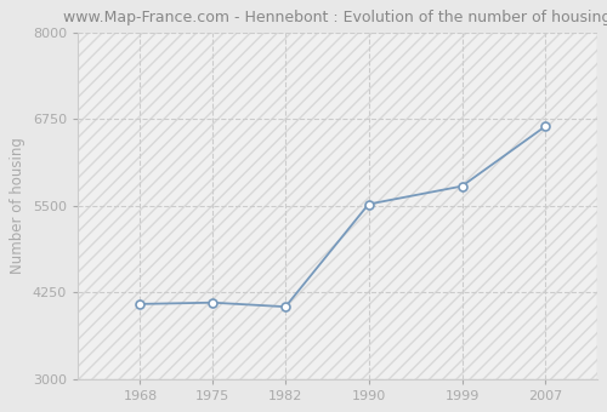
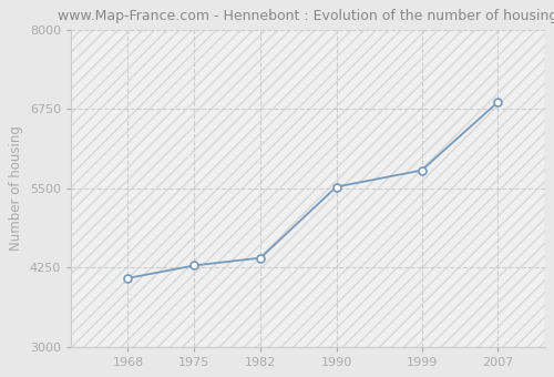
1975: 4100 -> 4280
1982: 4040 -> 4400
2007: 6640 -> 6850
